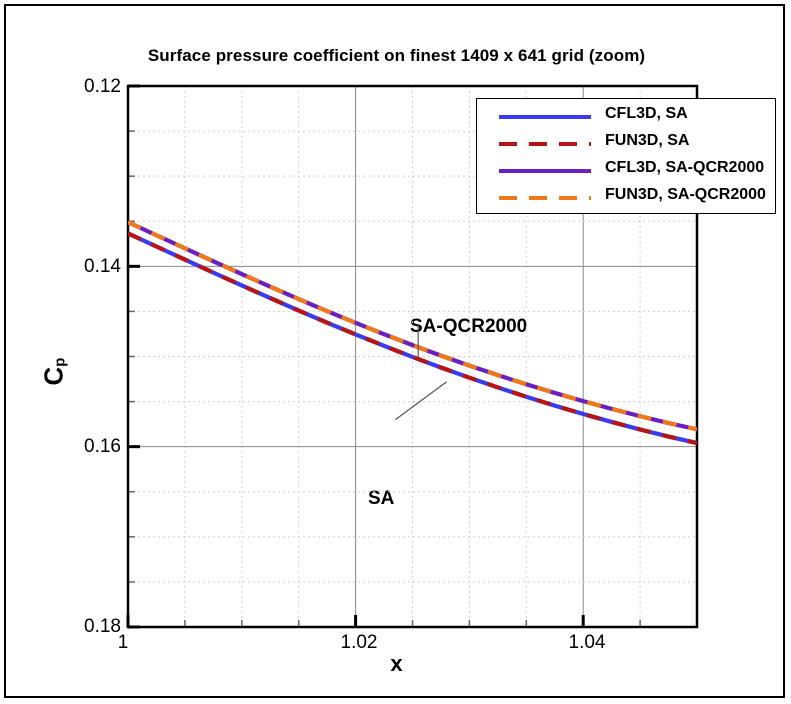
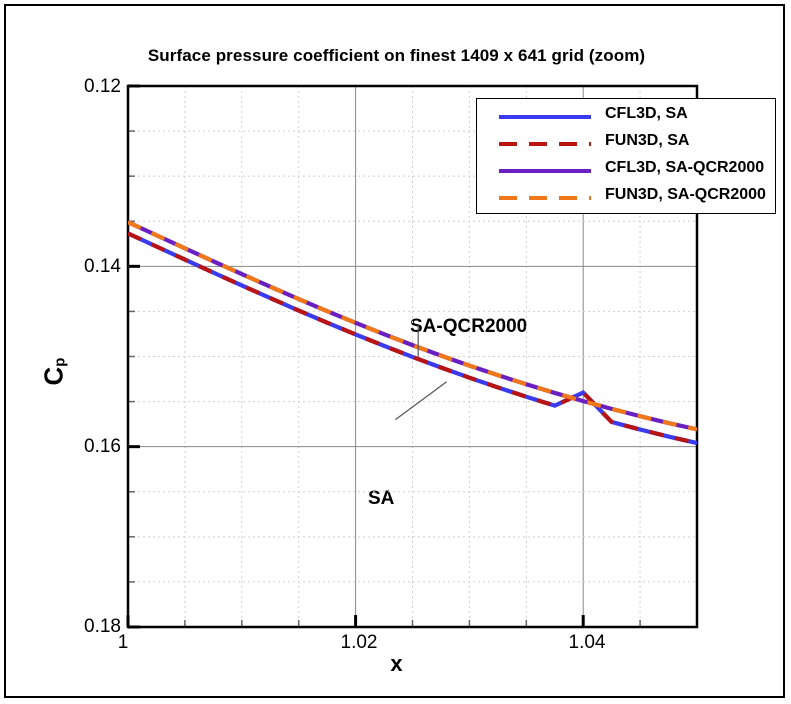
CFL3D, SA/1.04: 0.156 -> 0.154
FUN3D, SA/1.04: 0.156 -> 0.154
